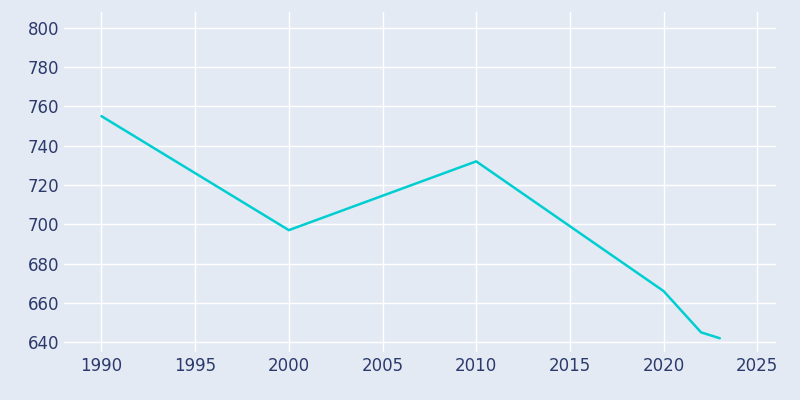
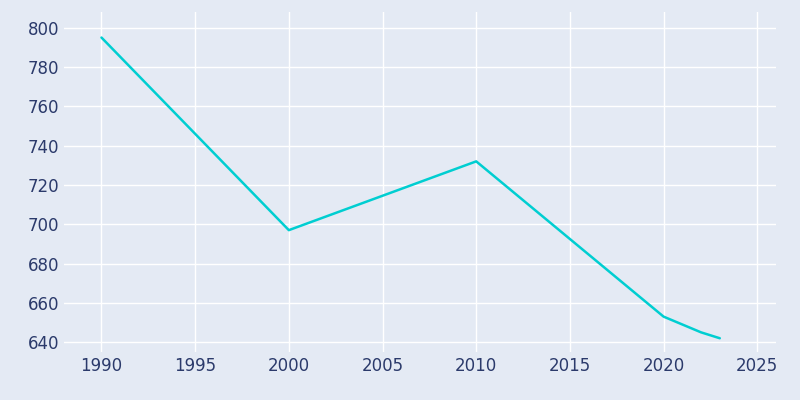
1990: 755 -> 795
2020: 666 -> 653
